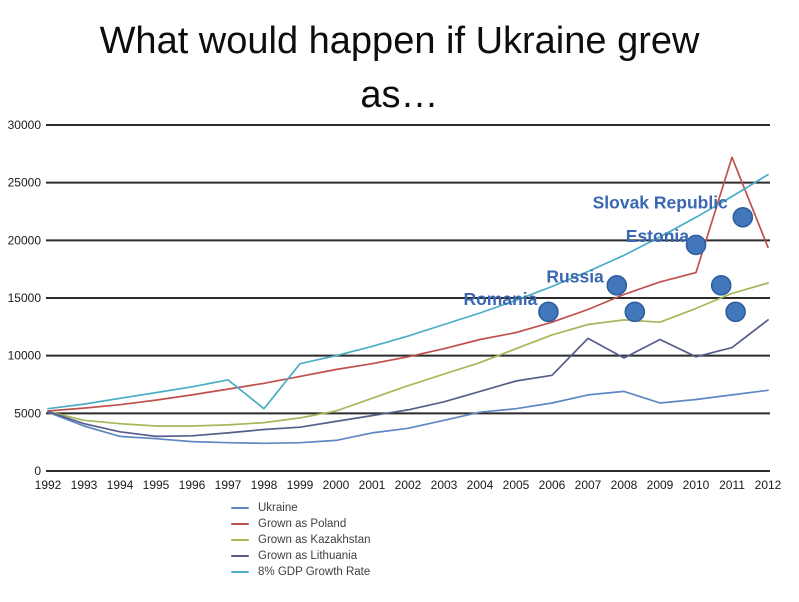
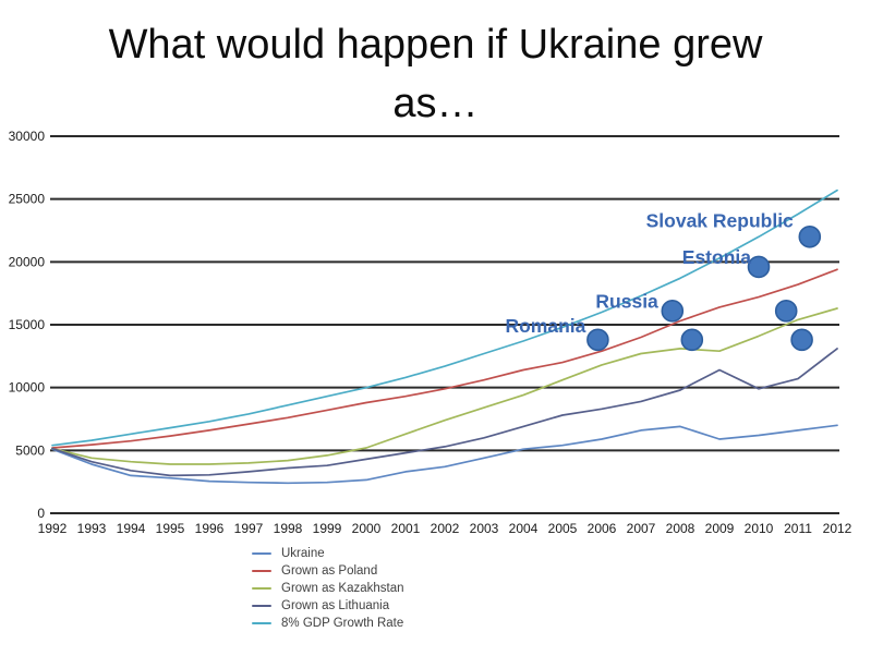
8% GDP Growth Rate/1998: 5400 -> 8600
Grown as Lithuania/2007: 11500 -> 8900
Grown as Poland/2011: 27200 -> 18200
